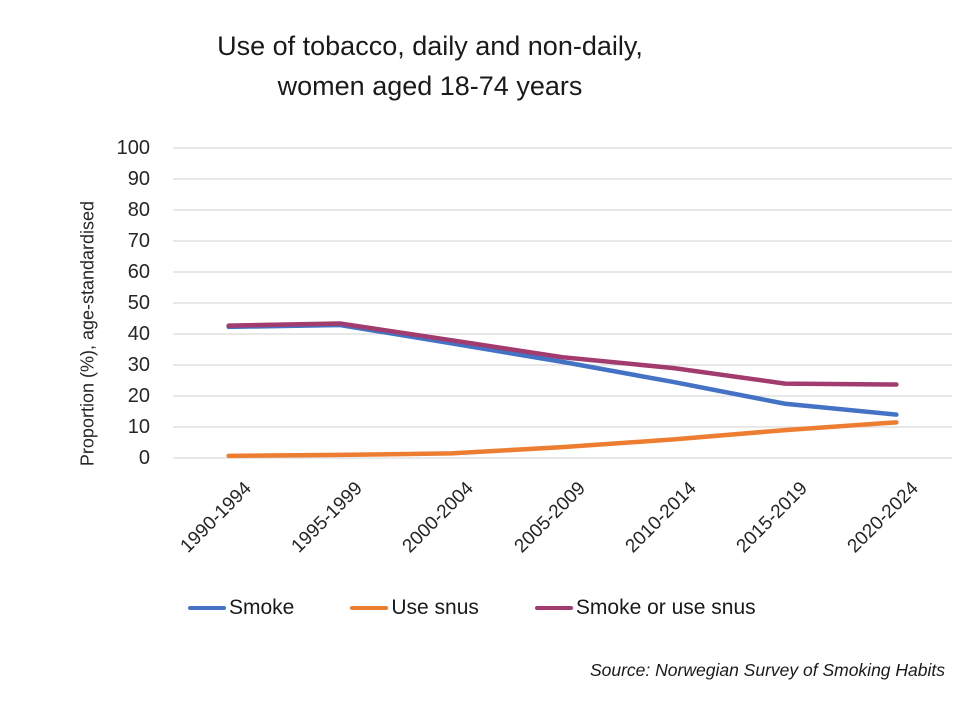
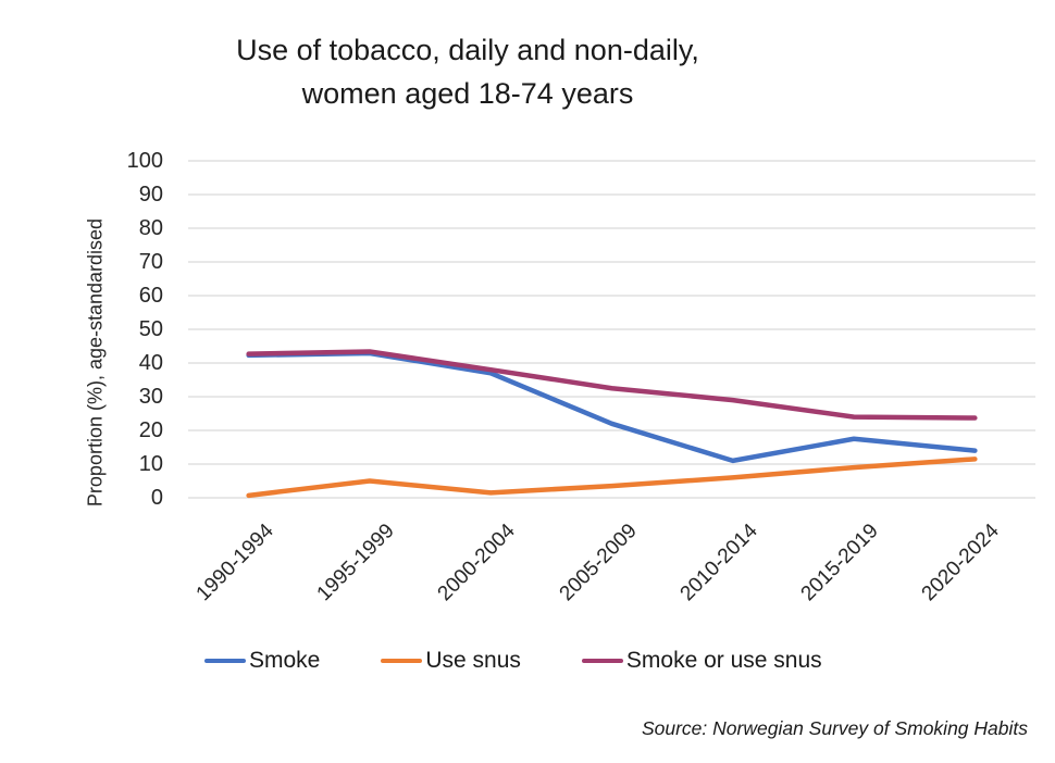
Use snus/1995-1999: 1 -> 5
Smoke/2005-2009: 31 -> 22
Smoke/2010-2014: 24 -> 11
